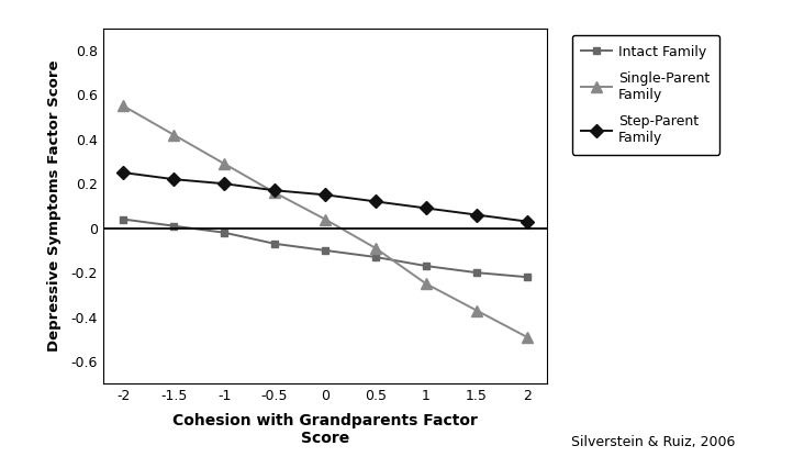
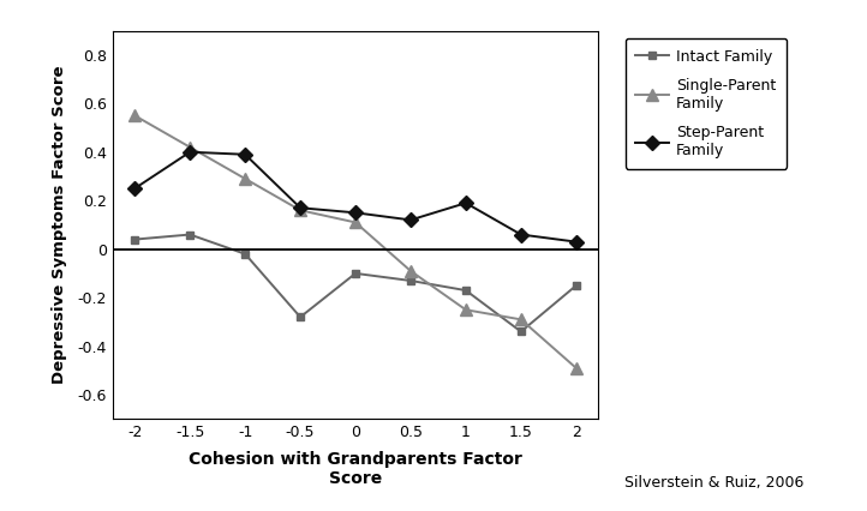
Intact Family/-1.5: 0.01 -> 0.06
Step-Parent Family/-1.5: 0.22 -> 0.40
Step-Parent Family/-1: 0.20 -> 0.39
Intact Family/-0.5: -0.07 -> -0.28
Single-Parent Family/0: 0.04 -> 0.11
Step-Parent Family/1: 0.09 -> 0.19
Intact Family/1.5: -0.20 -> -0.34
Single-Parent Family/1.5: -0.37 -> -0.29
Intact Family/2: -0.22 -> -0.15
